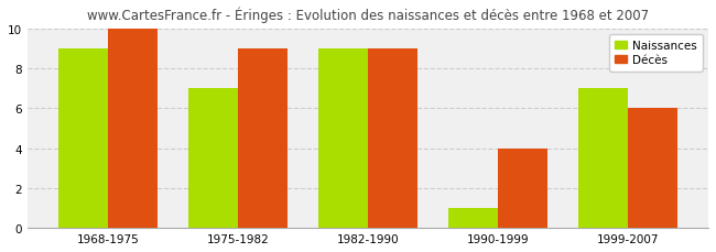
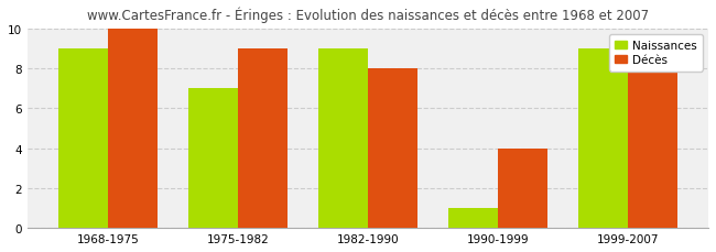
Décès/1982-1990: 9 -> 8
Naissances/1999-2007: 7 -> 9
Décès/1999-2007: 6 -> 8
